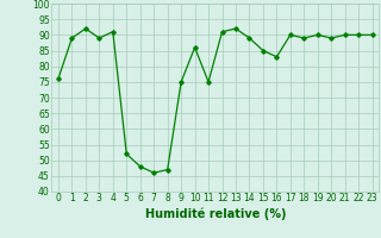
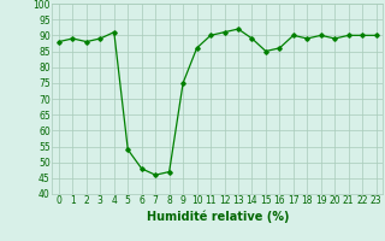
0: 76 -> 88
2: 92 -> 88
5: 52 -> 54
11: 75 -> 90
16: 83 -> 86
